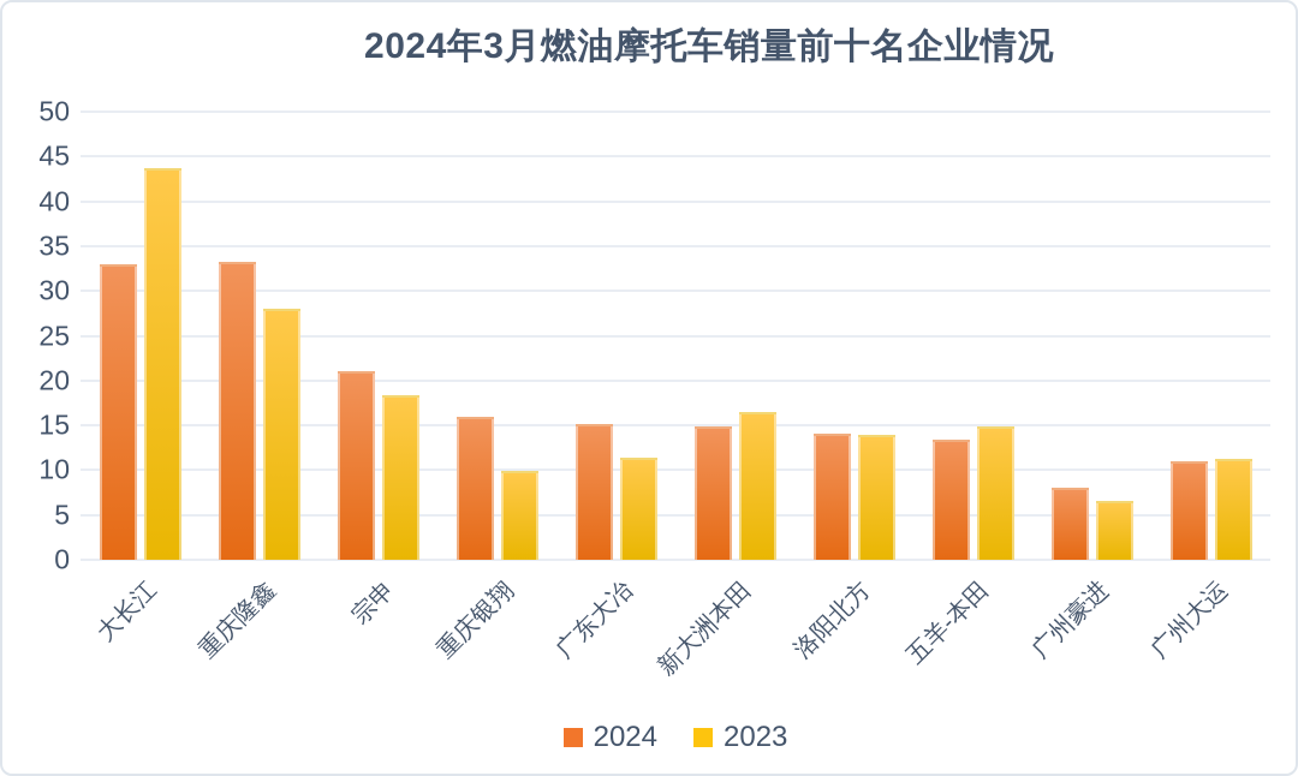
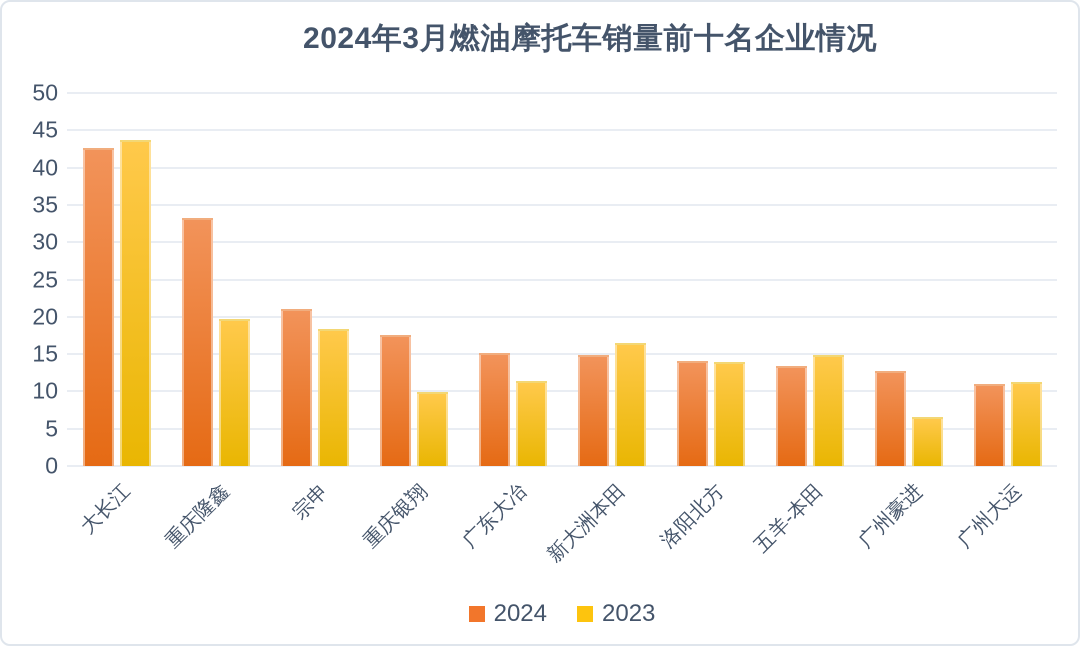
2024/大长江: 33 -> 43
2023/重庆隆鑫: 28 -> 20
2024/重庆银翔: 16 -> 18
2024/广州豪进: 8 -> 13
